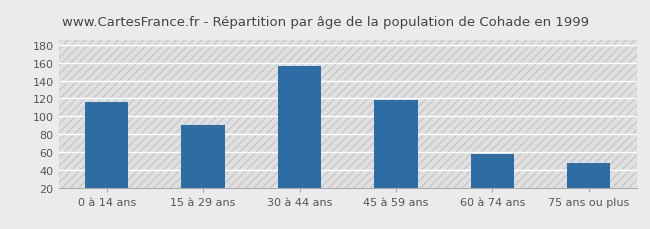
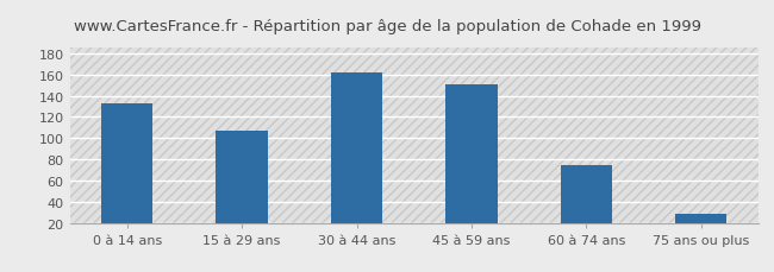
0 à 14 ans: 116 -> 133
15 à 29 ans: 90 -> 107
30 à 44 ans: 156 -> 162
45 à 59 ans: 118 -> 151
60 à 74 ans: 58 -> 74
75 ans ou plus: 48 -> 29
